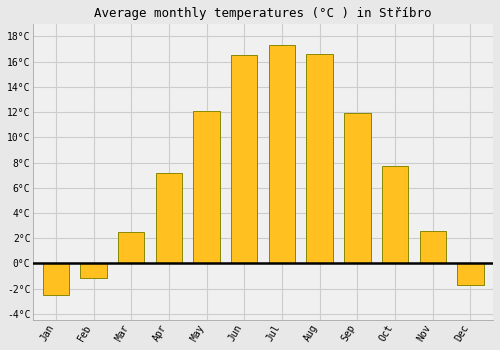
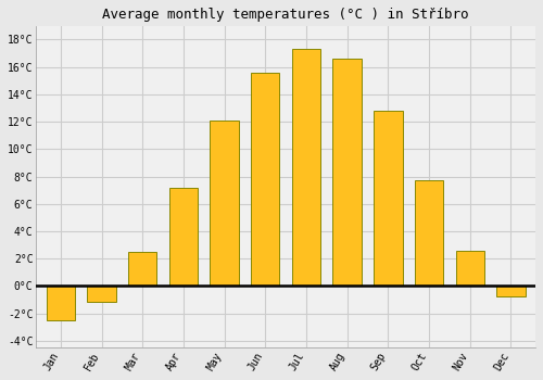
Jun: 16.5°C -> 15.6°C
Sep: 11.9°C -> 12.8°C
Dec: -1.7°C -> -0.8°C
